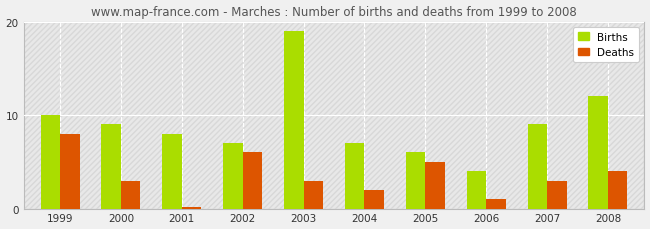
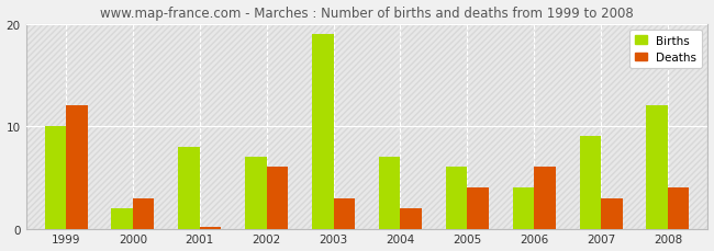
Deaths/1999: 8.0 -> 12.0
Births/2000: 9 -> 2
Deaths/2005: 5.0 -> 4.0
Deaths/2006: 1.0 -> 6.0
